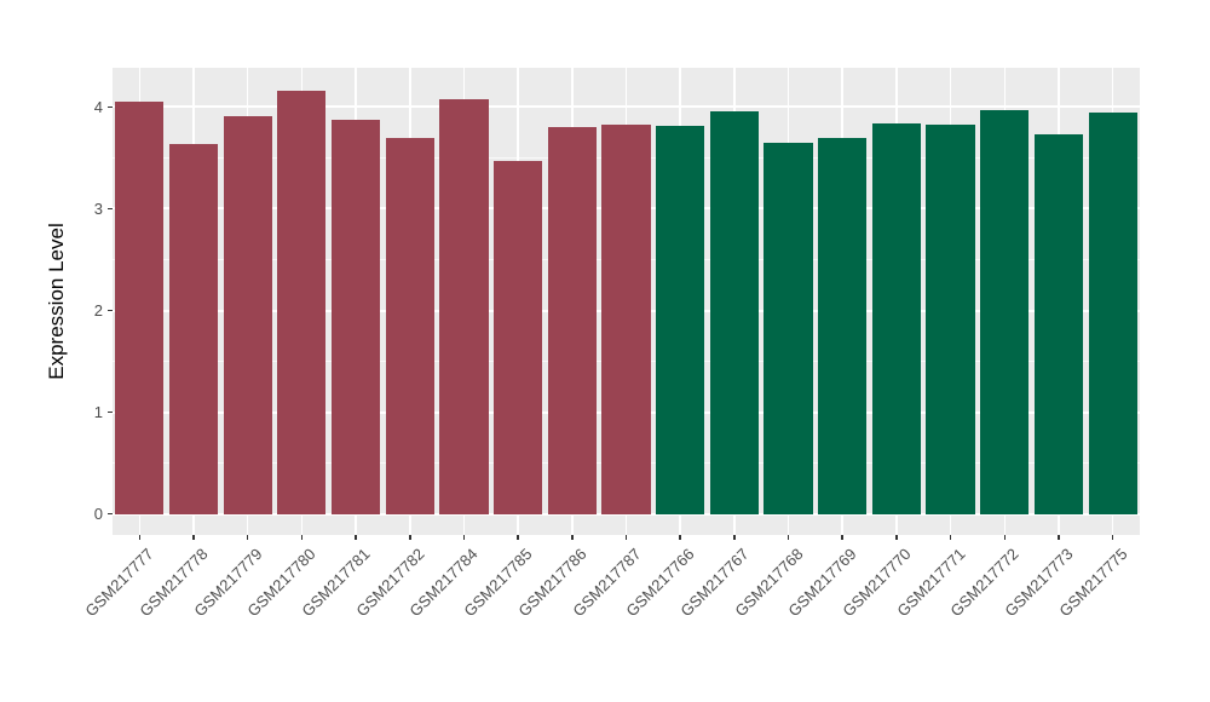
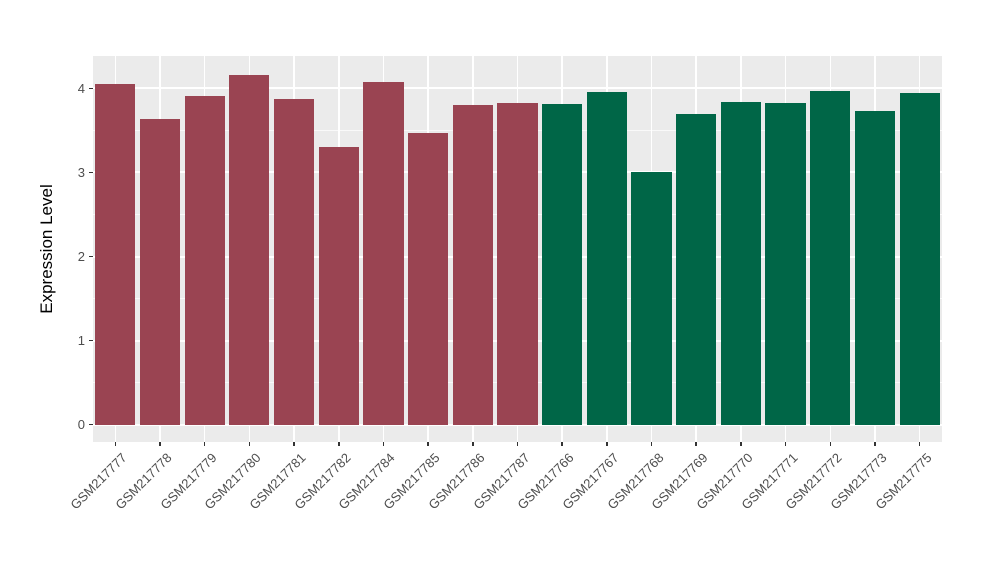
GSM217782: 3.7 -> 3.3
GSM217768: 3.6 -> 3.0
